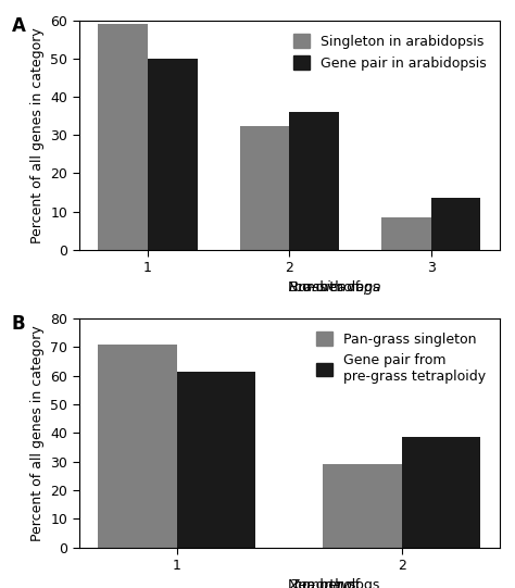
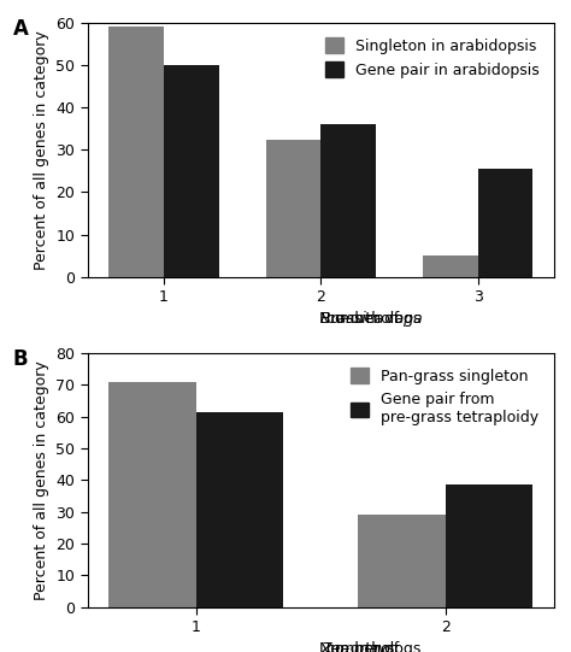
Singleton in arabidopsis/3: 8.5 -> 5.0
Gene pair in arabidopsis/3: 13.5 -> 25.5
